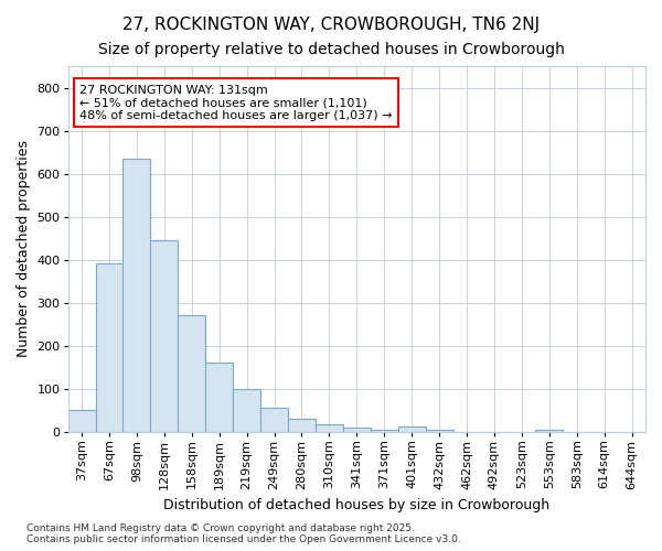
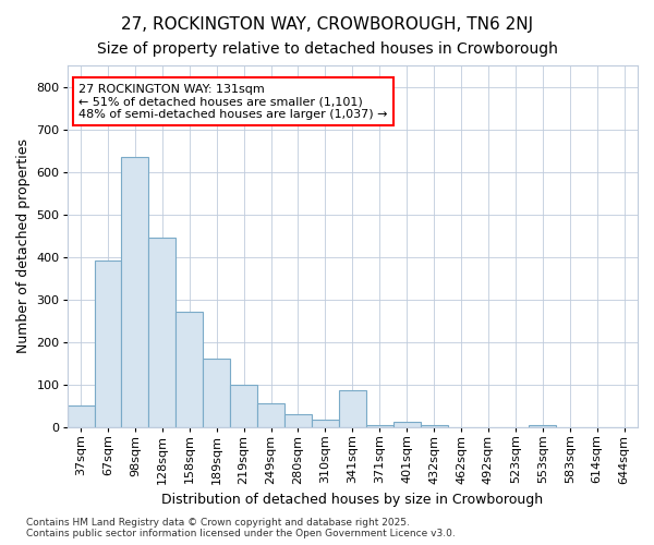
341sqm: 8 -> 85
